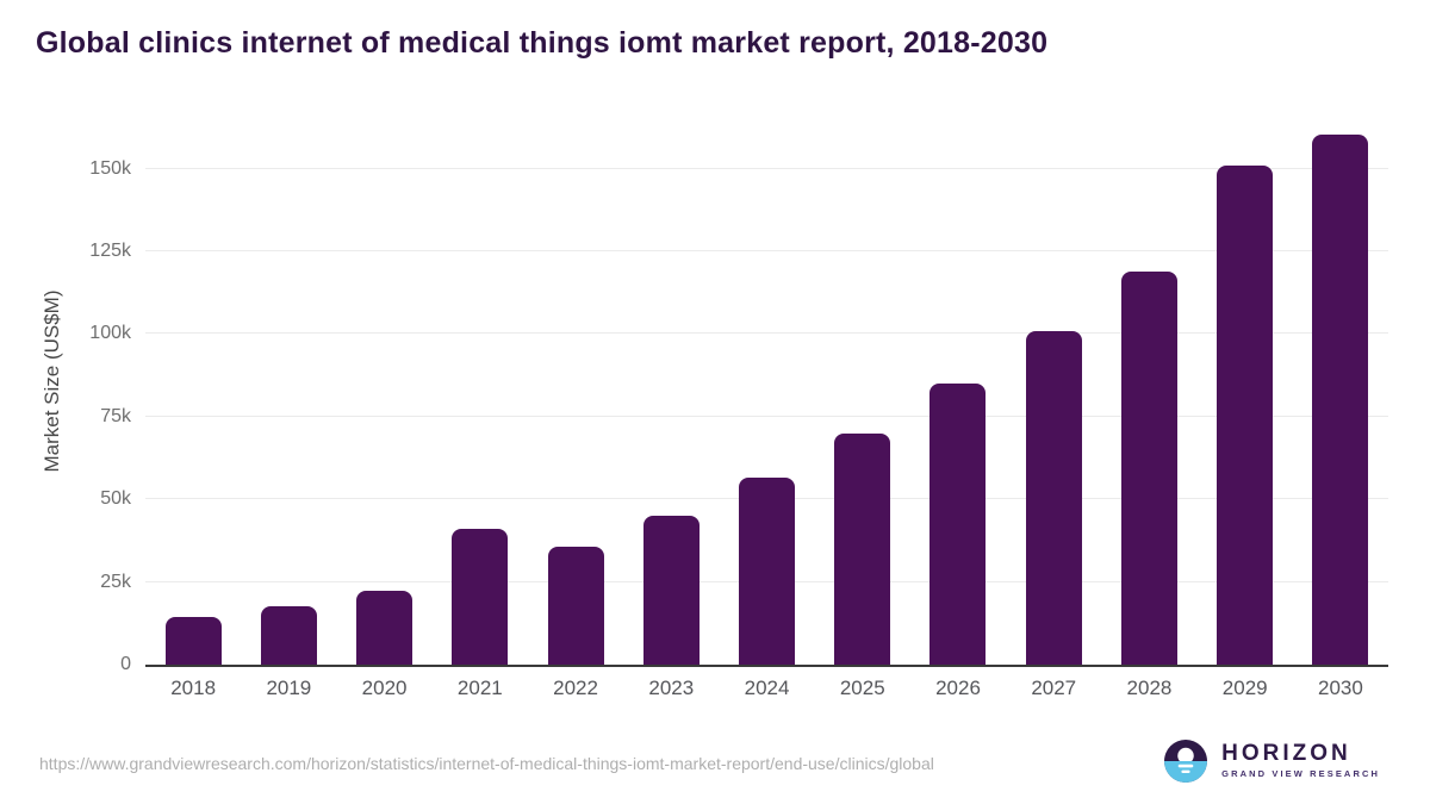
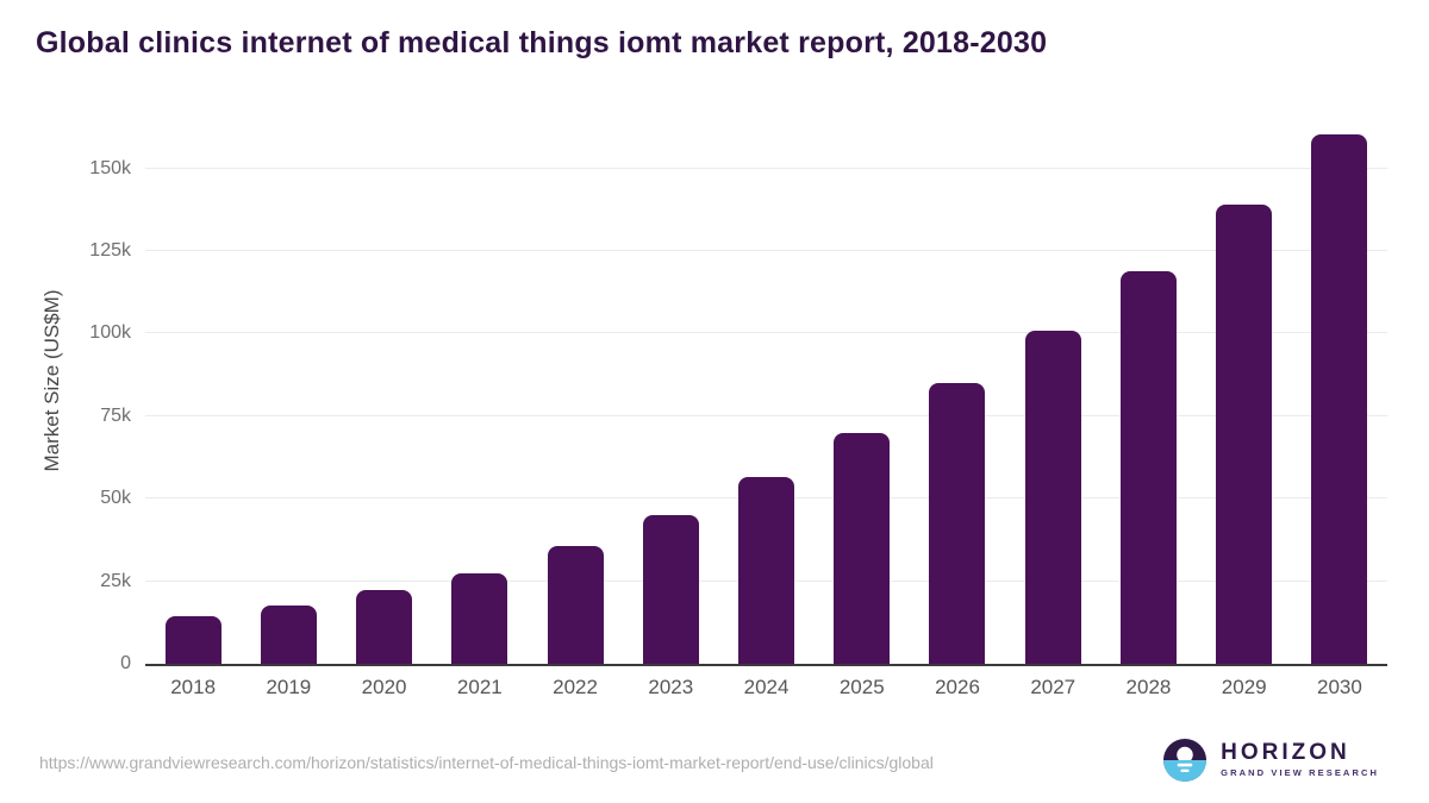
2021: 41k -> 28k
2029: 151k -> 139k
